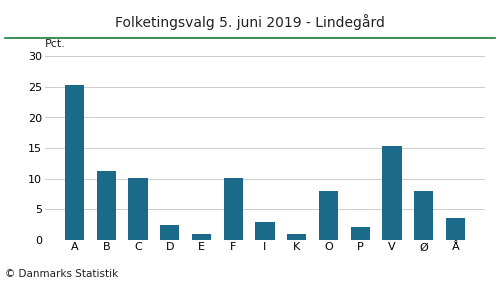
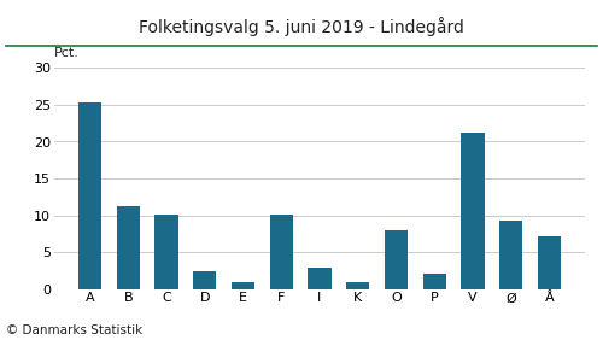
V: 15.3 -> 21.2
Ø: 7.9 -> 9.2
Å: 3.6 -> 7.2
